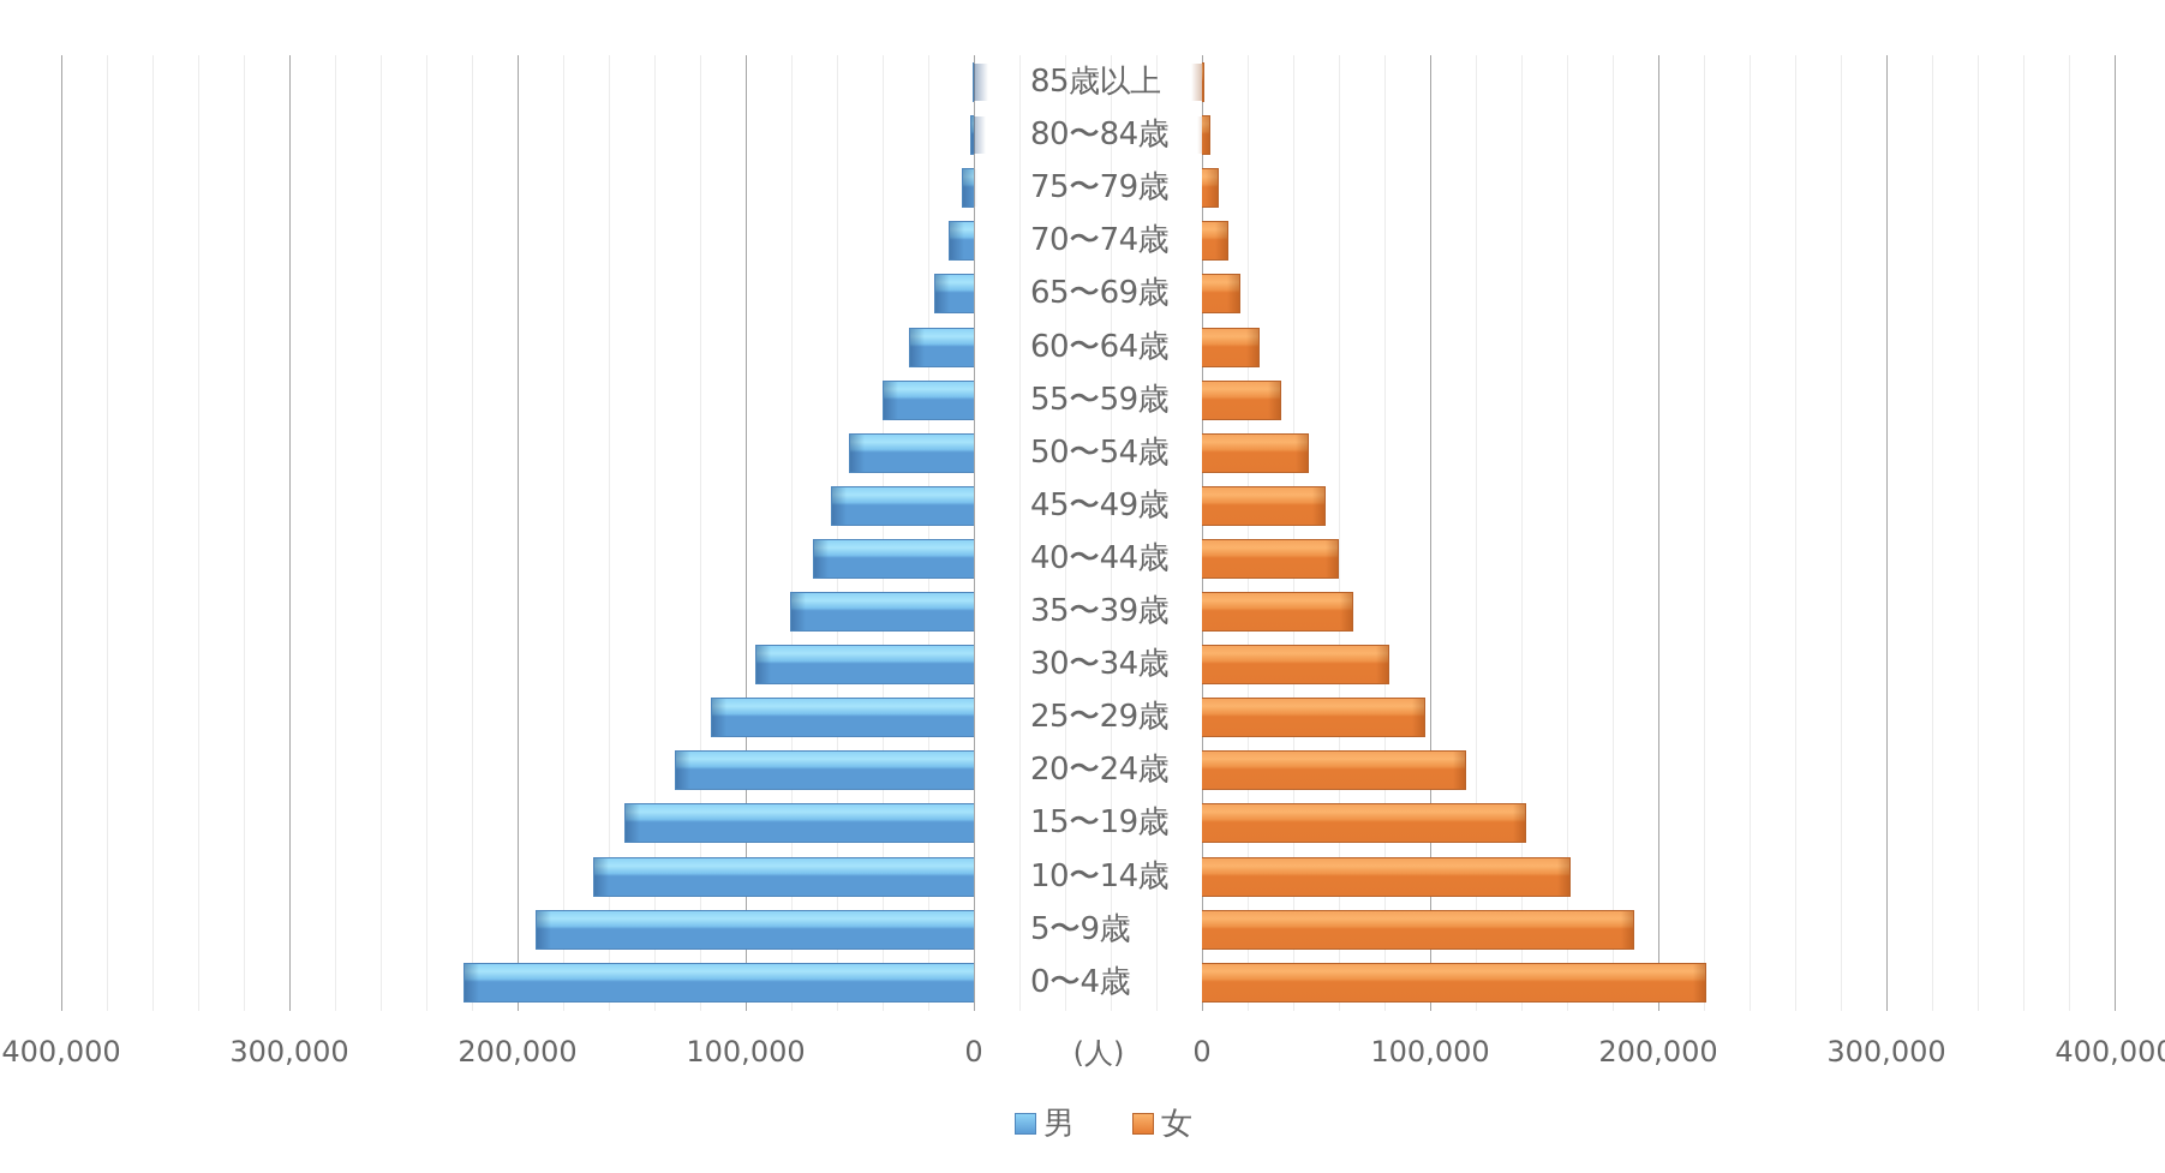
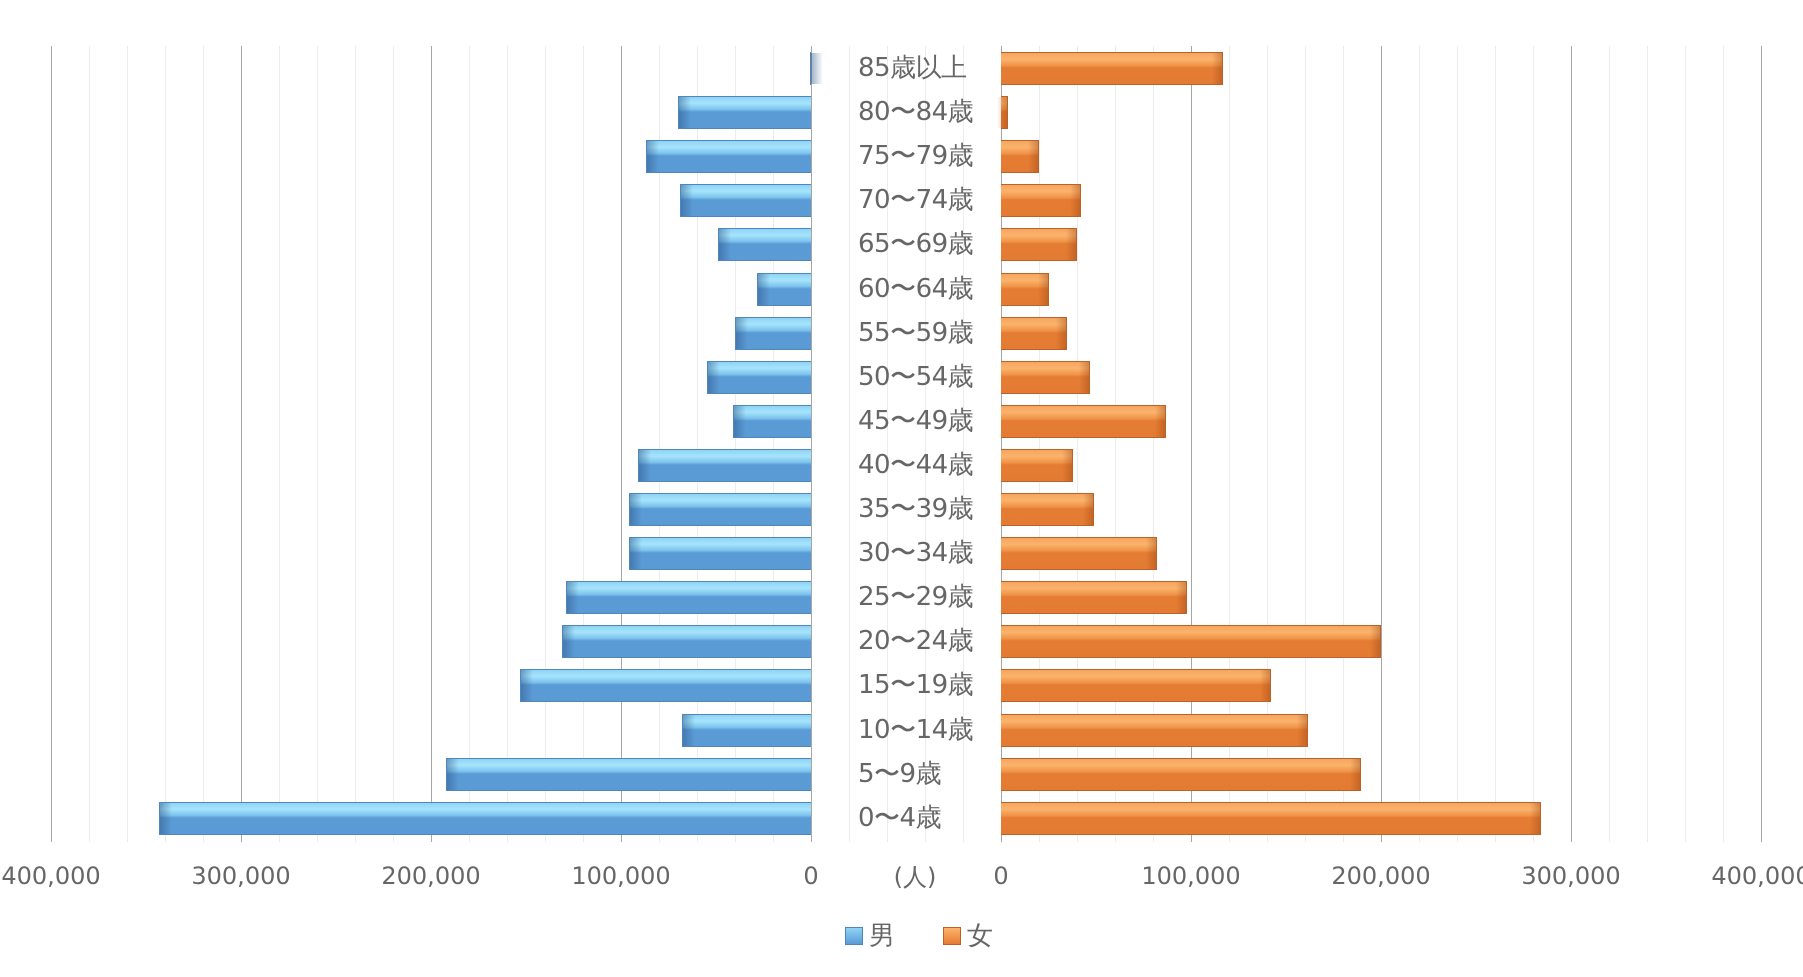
女/85歳以上: 1000 -> 117000
男/80〜84歳: 2000 -> 70000
男/75〜79歳: 5000 -> 87000
女/75〜79歳: 7000 -> 20000
男/70〜74歳: 11000 -> 69000
女/70〜74歳: 12000 -> 42000
男/65〜69歳: 17000 -> 49000
女/65〜69歳: 17000 -> 40000
男/45〜49歳: 63000 -> 41000
女/45〜49歳: 54000 -> 87000
男/40〜44歳: 70000 -> 91000
女/40〜44歳: 60000 -> 38000
男/35〜39歳: 80000 -> 96000
女/35〜39歳: 66000 -> 49000
男/25〜29歳: 115000 -> 129000
女/20〜24歳: 116000 -> 200000
男/10〜14歳: 167000 -> 68000
男/0〜4歳: 224000 -> 343000
女/0〜4歳: 221000 -> 284000
